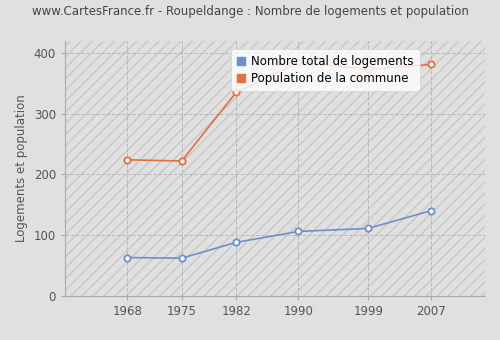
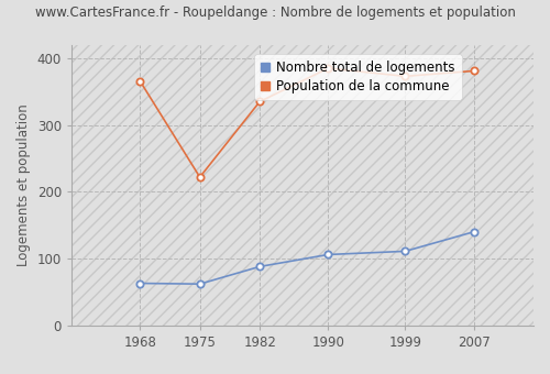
Population de la commune/1968: 224 -> 366
